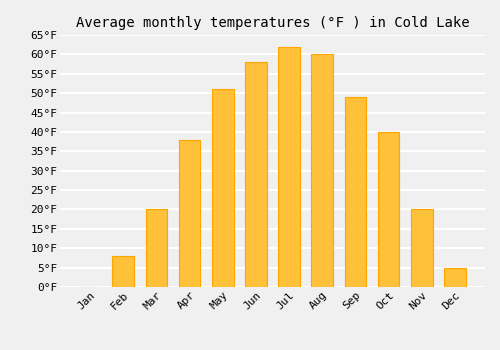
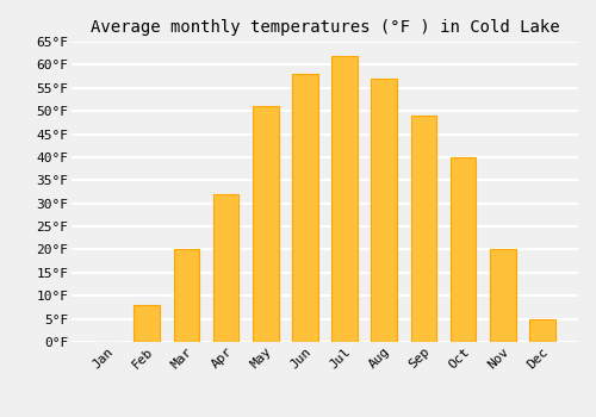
Apr: 38°F -> 32°F
Aug: 60°F -> 57°F
